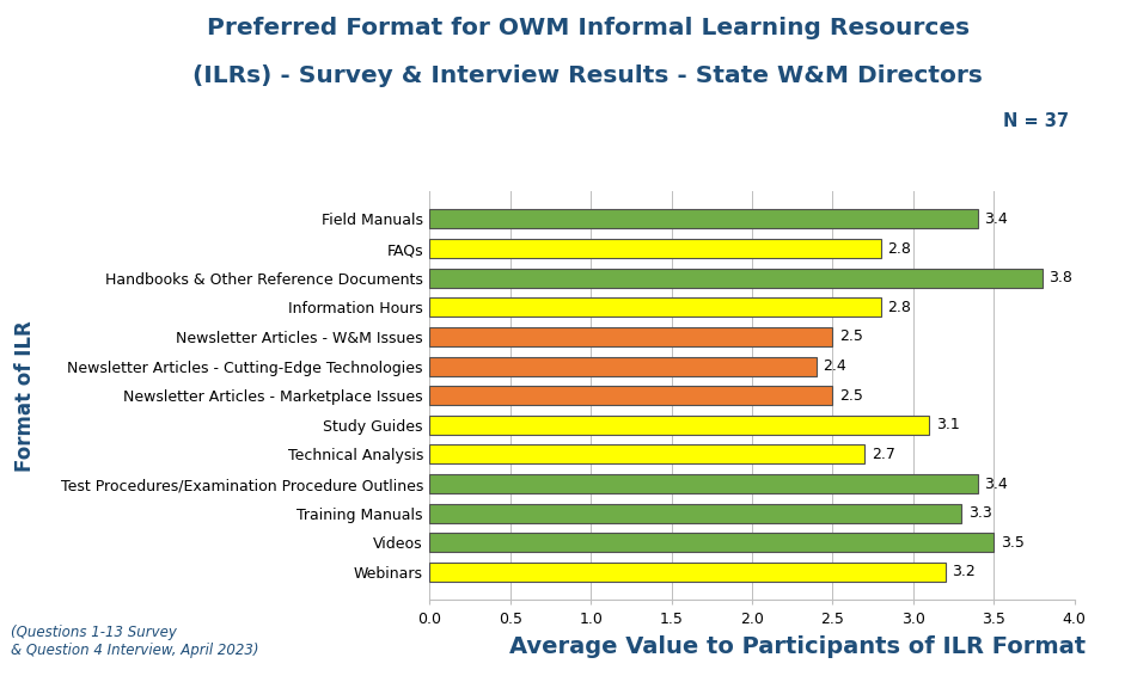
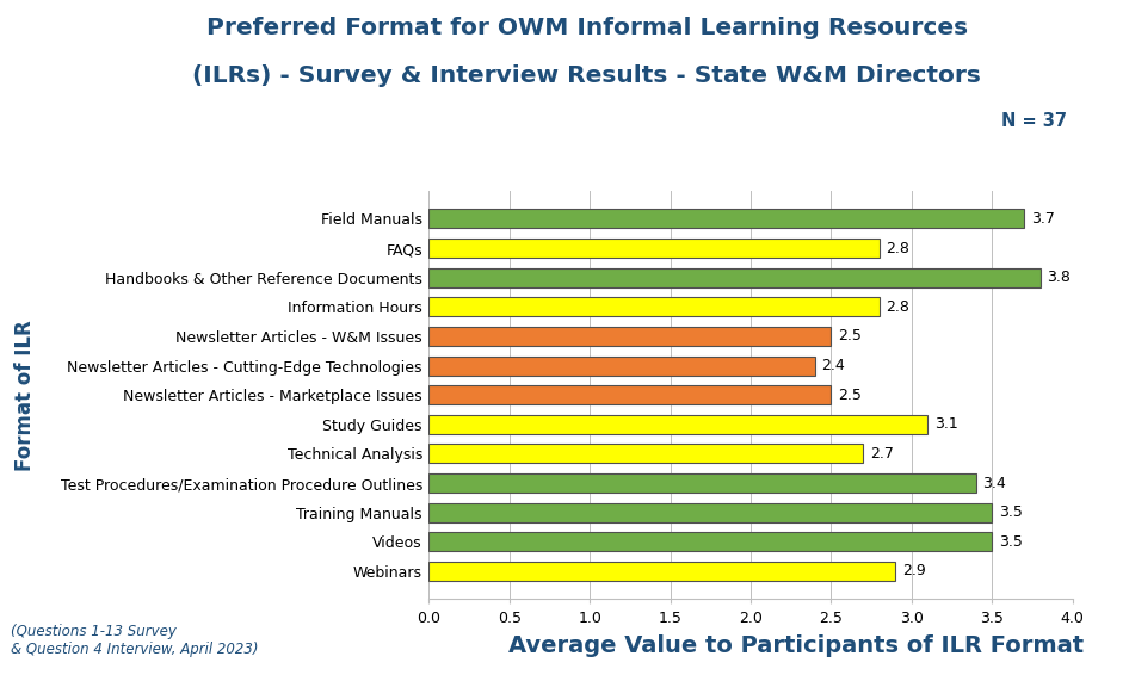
Field Manuals: 3.4 -> 3.7
Training Manuals: 3.3 -> 3.5
Webinars: 3.2 -> 2.9
